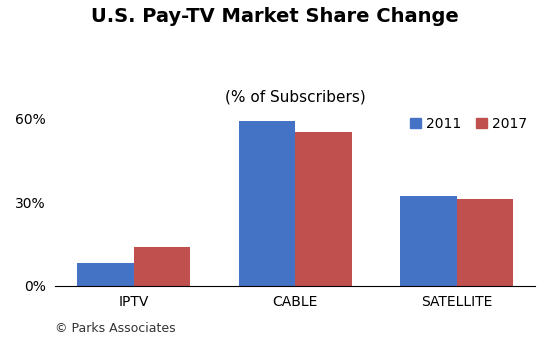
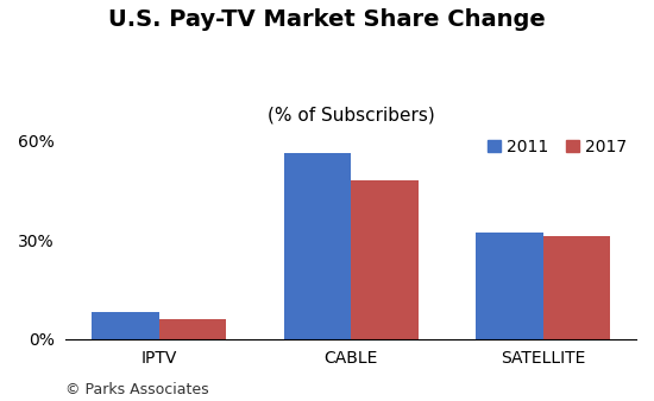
2017/IPTV: 14% -> 6%
2011/CABLE: 59% -> 56%
2017/CABLE: 55% -> 48%
